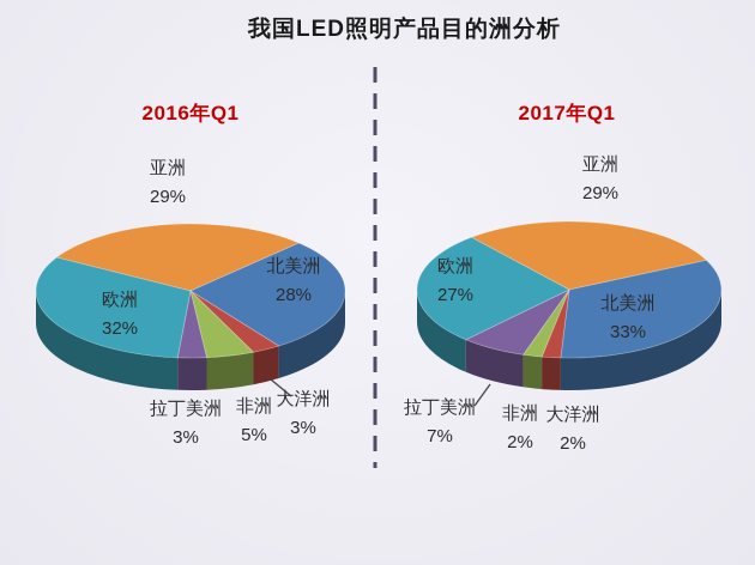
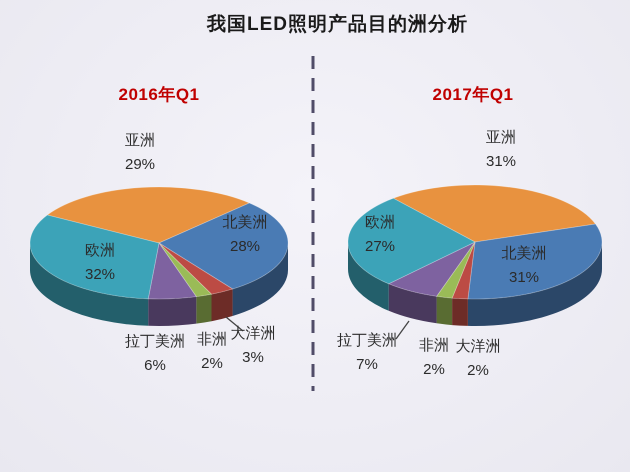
2016年Q1/非洲: 5% -> 2%
2016年Q1/拉丁美洲: 3% -> 6%
2017年Q1/亚洲: 29% -> 31%
2017年Q1/北美洲: 33% -> 31%
